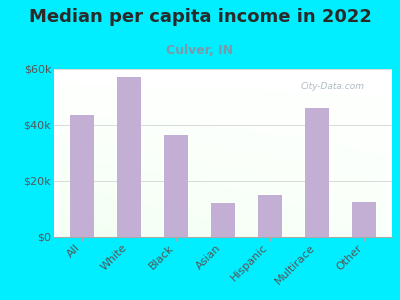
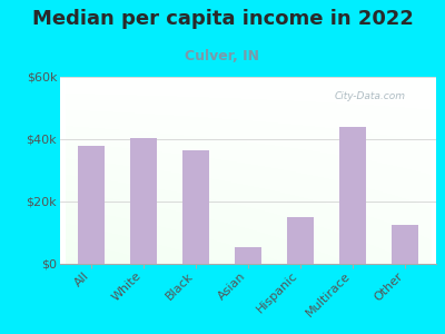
All: $43.5k -> $38.0k
White: $57.0k -> $40.5k
Asian: $12.0k -> $5.5k
Multirace: $46.0k -> $44.0k
